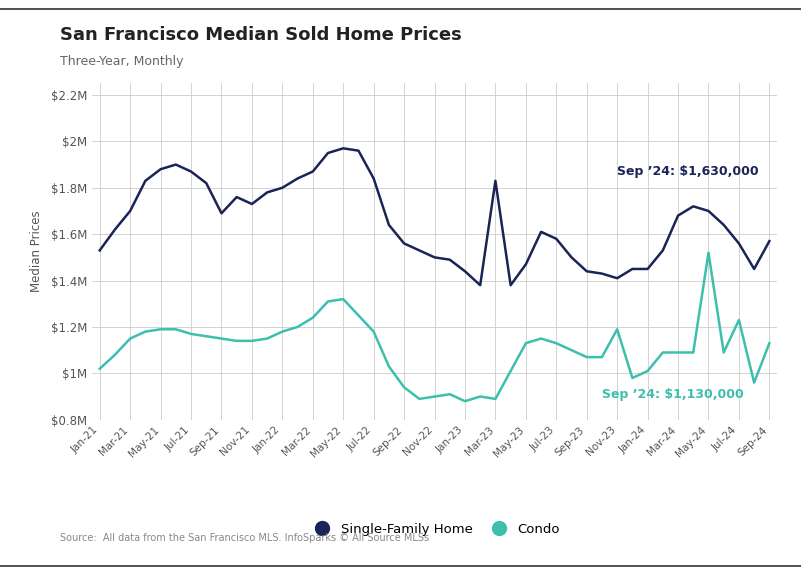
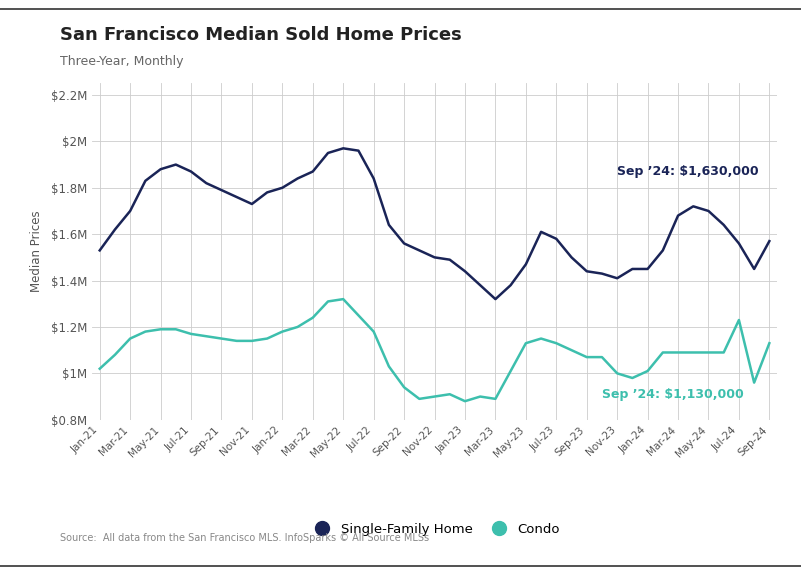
Single-Family Home/Sep-21: $1.69M -> $1.79M
Single-Family Home/Mar-23: $1.83M -> $1.32M
Condo/Nov-23: $1.19M -> $1.00M
Condo/May-24: $1.52M -> $1.09M
